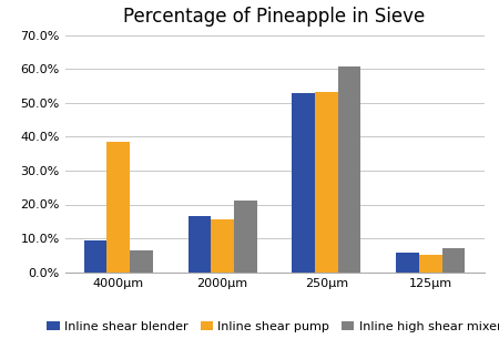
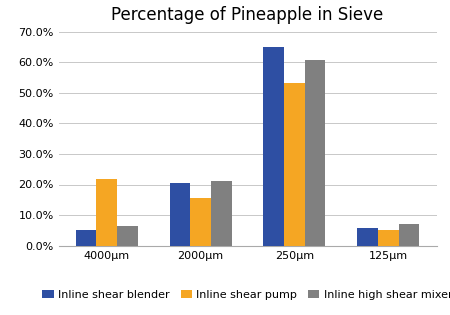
Inline shear blender/4000µm: 9.5% -> 5.0%
Inline shear pump/4000µm: 38.5% -> 21.8%
Inline shear blender/2000µm: 16.5% -> 20.5%
Inline shear blender/250µm: 53.0% -> 64.8%
